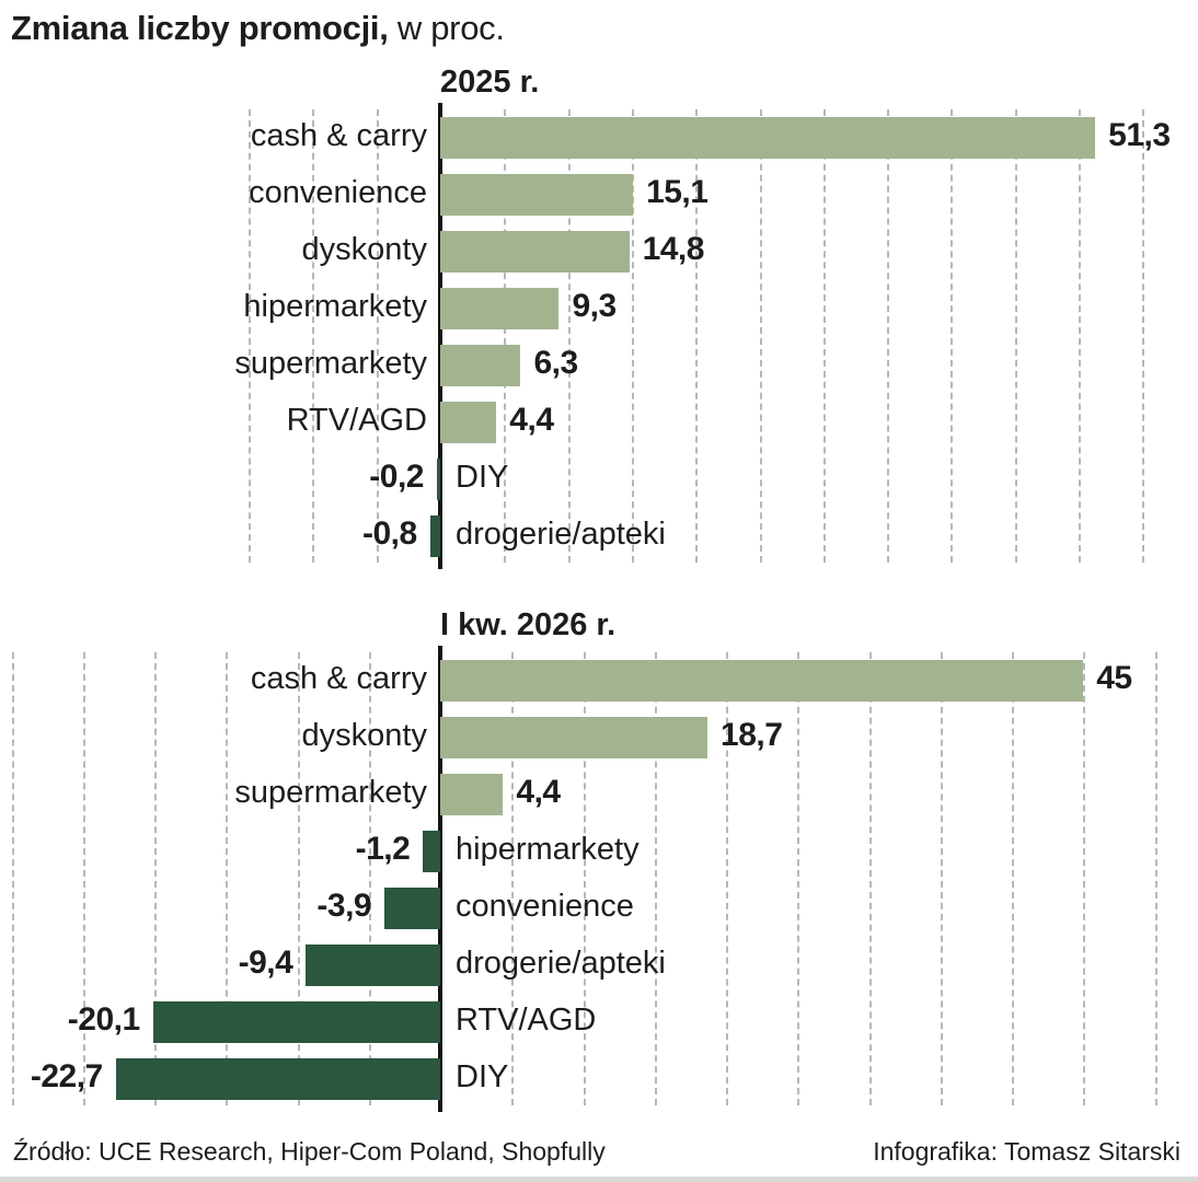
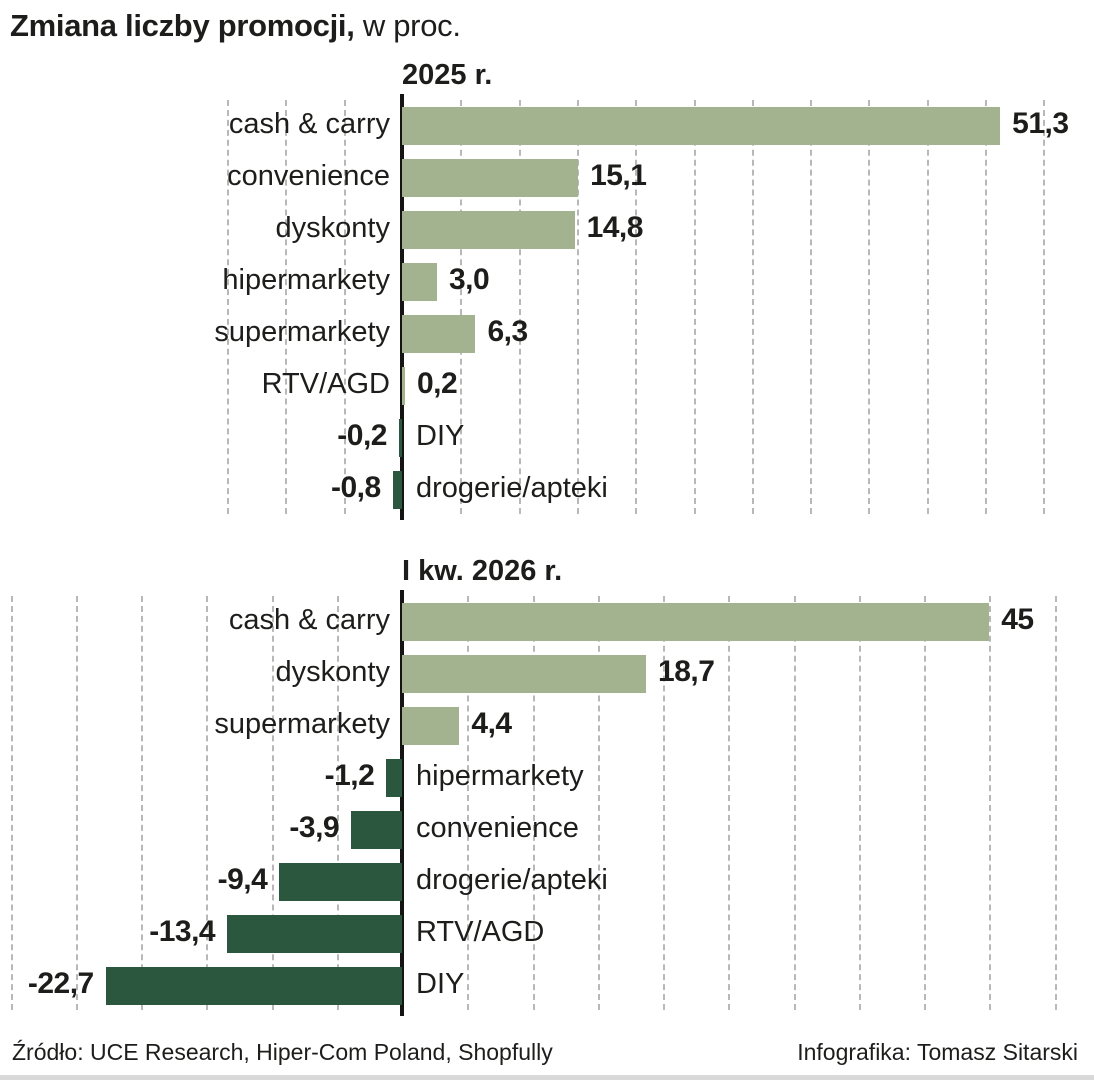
2025 r./hipermarkety: 9,3 -> 3,0
2025 r./RTV/AGD: 4,4 -> 0,2
I kw. 2026 r./RTV/AGD: -20,1 -> -13,4
